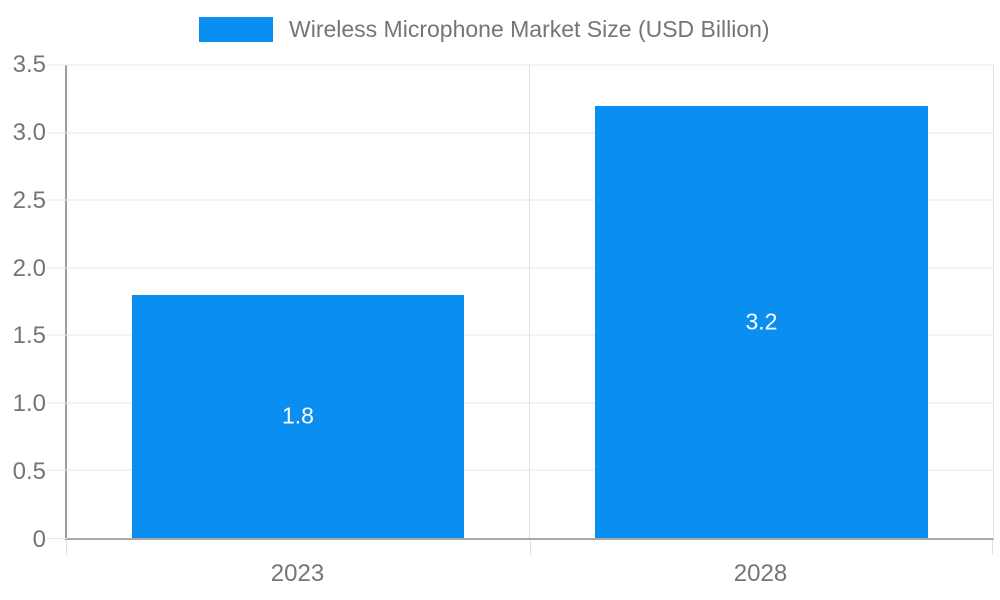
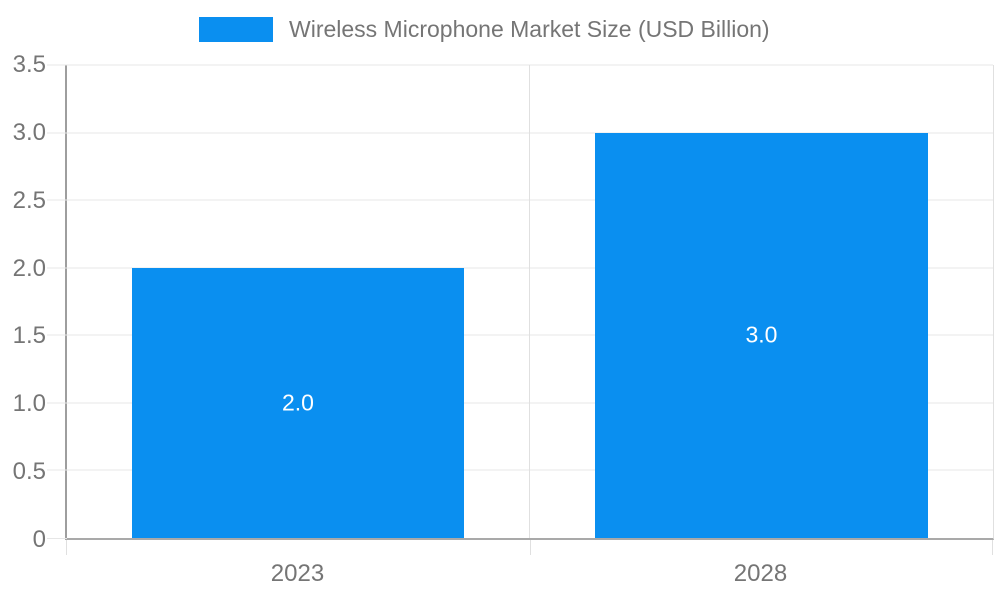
2023: 1.8 -> 2.0
2028: 3.2 -> 3.0
